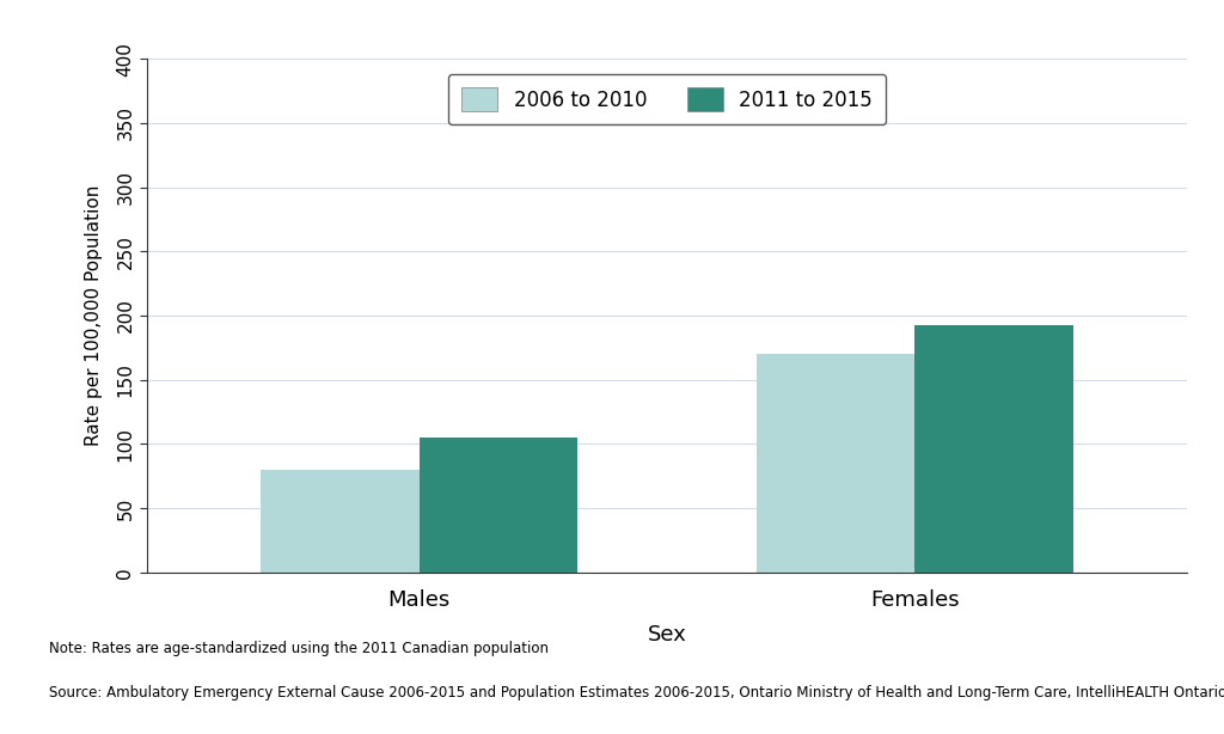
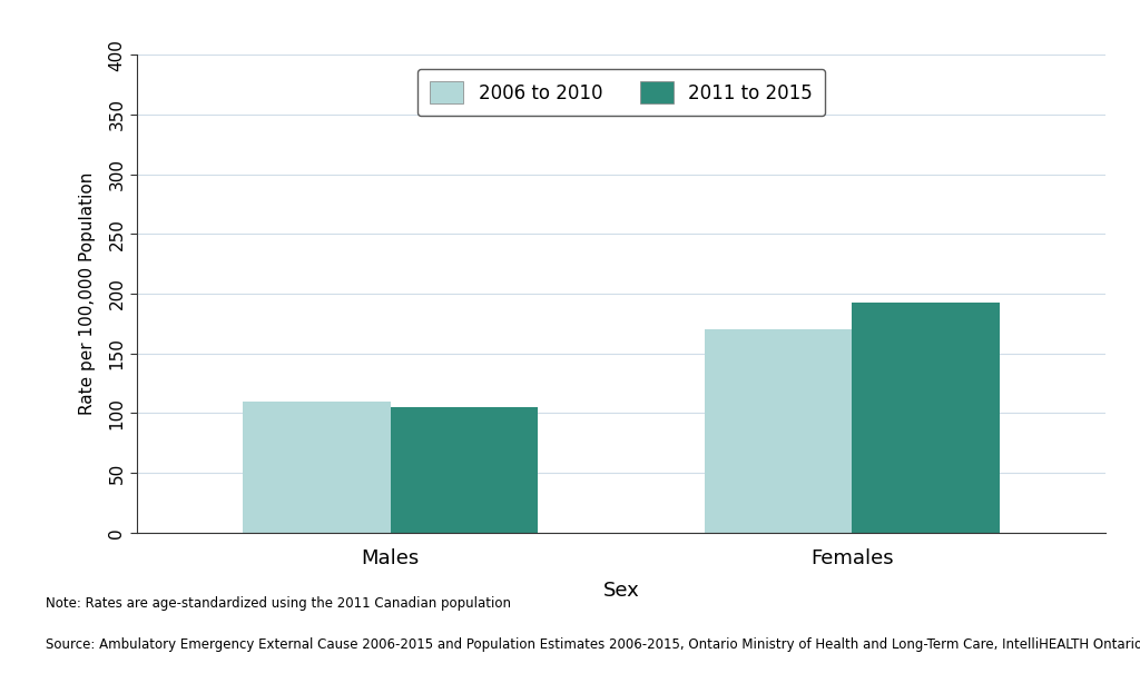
2006 to 2010/Males: 80 -> 110
